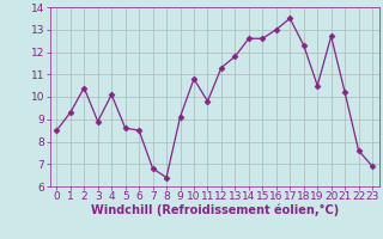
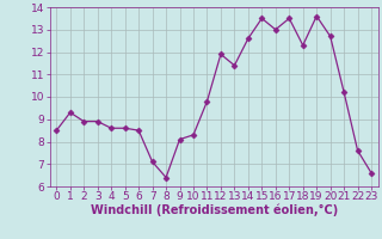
2: 10.4 -> 8.9
4: 10.1 -> 8.6
7: 6.8 -> 7.1
9: 9.1 -> 8.1
10: 10.8 -> 8.3
12: 11.3 -> 11.9
13: 11.8 -> 11.4
15: 12.6 -> 13.5
19: 10.5 -> 13.6
23: 6.9 -> 6.6
